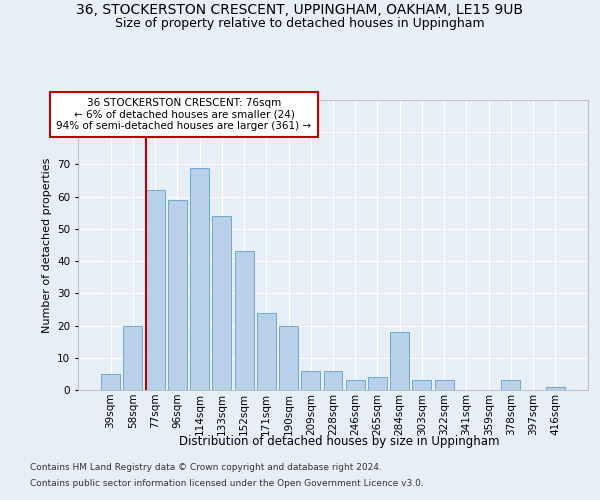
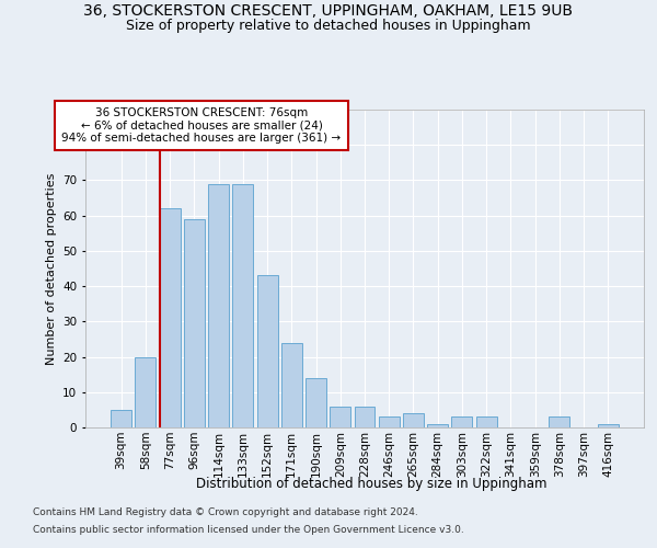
133sqm: 54 -> 69
190sqm: 20 -> 14
284sqm: 18 -> 1
